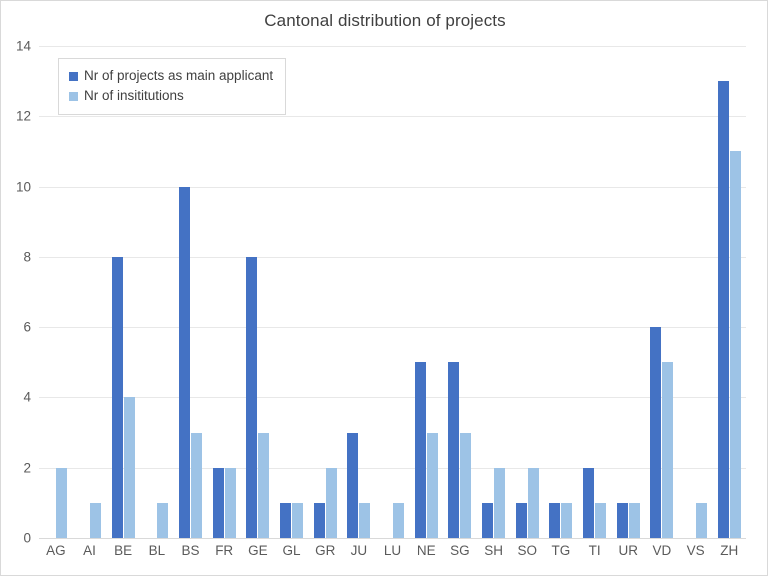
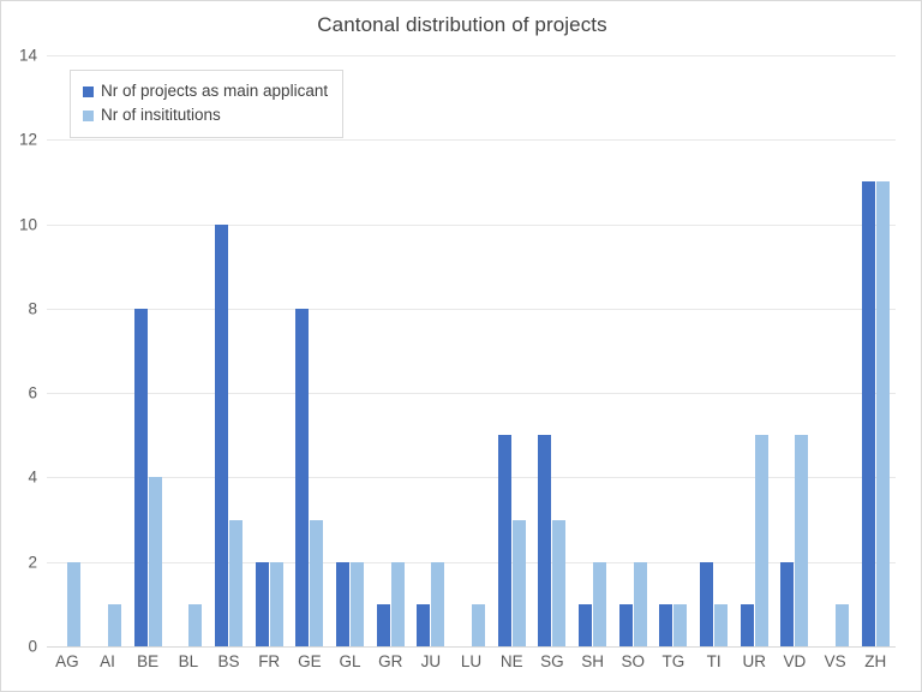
Nr of projects as main applicant/GL: 1 -> 2
Nr of insititutions/GL: 1 -> 2
Nr of projects as main applicant/JU: 3 -> 1
Nr of insititutions/JU: 1 -> 2
Nr of insititutions/UR: 1 -> 5
Nr of projects as main applicant/VD: 6 -> 2
Nr of projects as main applicant/ZH: 13 -> 11
